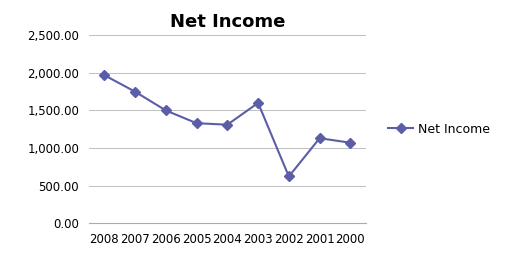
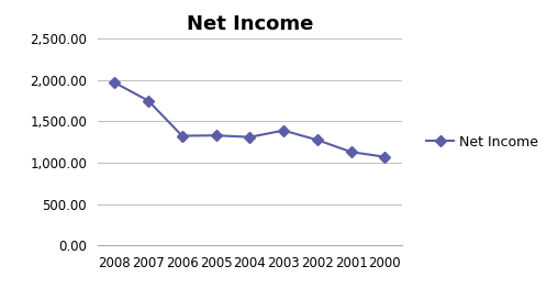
2006: 1,500 -> 1,320
2003: 1,600 -> 1,390
2002: 620 -> 1,280
